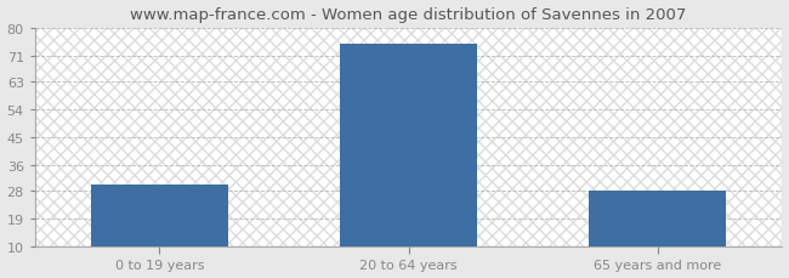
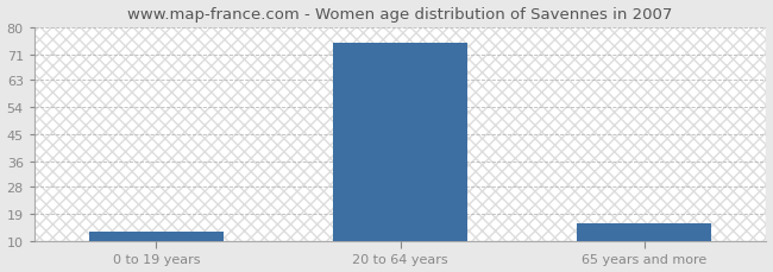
0 to 19 years: 30 -> 13
65 years and more: 28 -> 16
